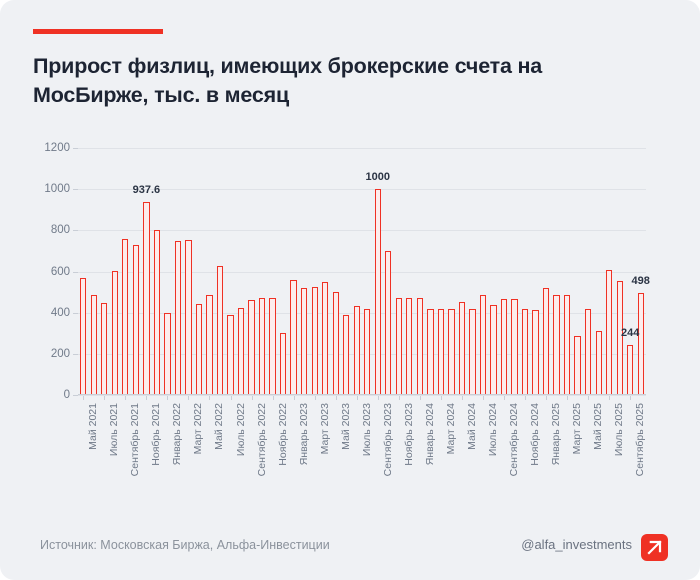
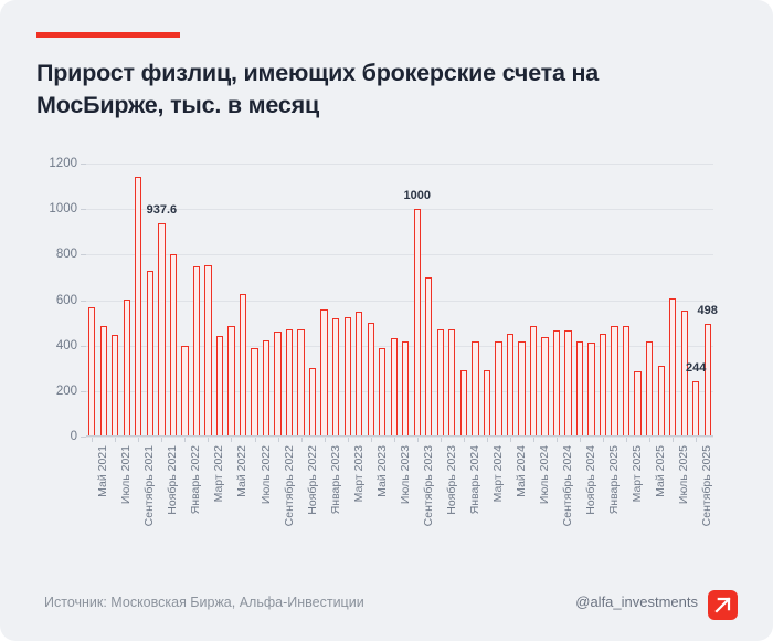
Сентябрь 2021: 760 -> 1140
Январь 2024: 470 -> 290
Март 2024: 420 -> 290
Январь 2025: 520 -> 450
